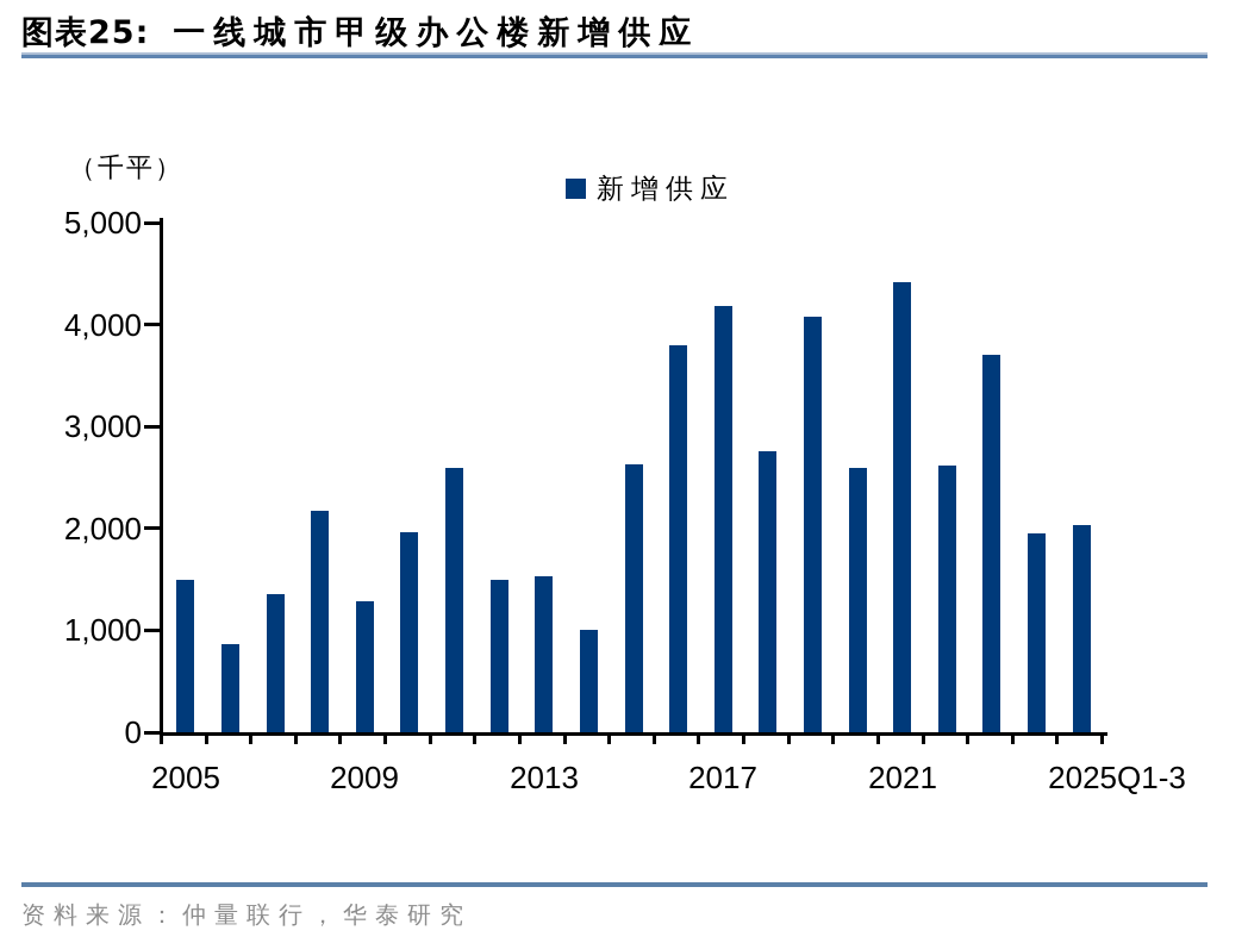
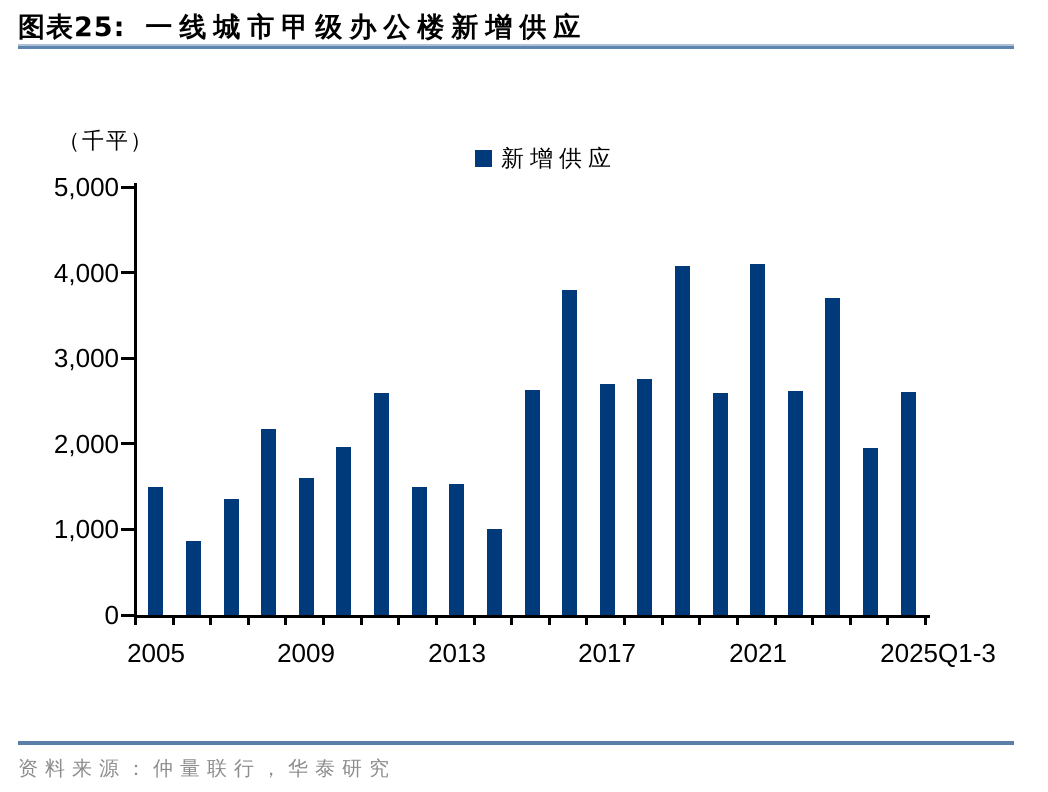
2009: 1300 -> 1600
2017: 4200 -> 2700
2021: 4400 -> 4100
2025Q1-3: 2000 -> 2600
